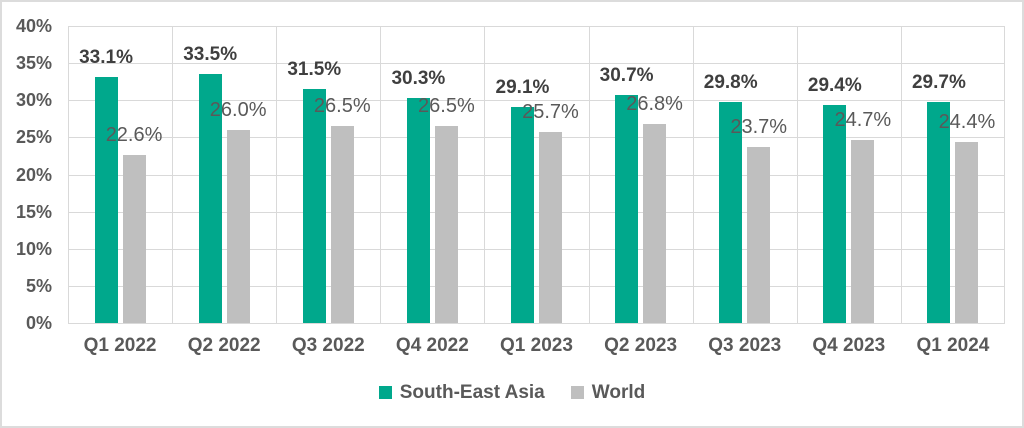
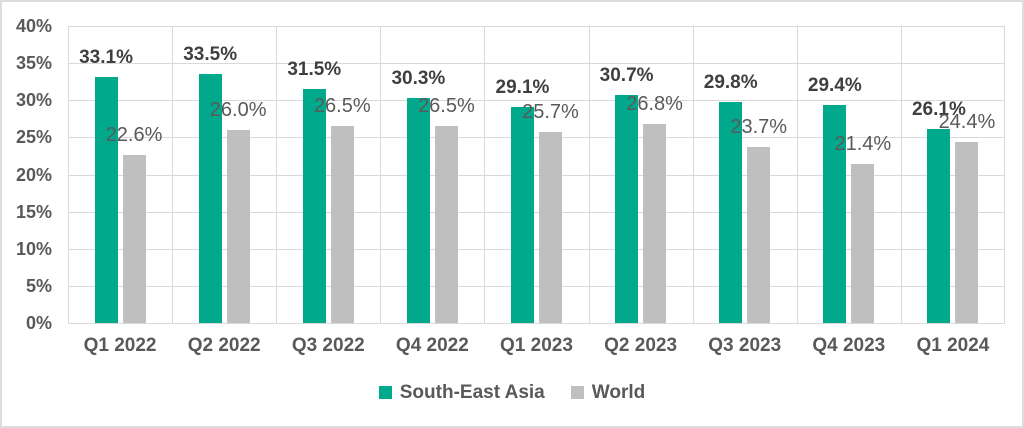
World/Q4 2023: 24.7% -> 21.4%
South-East Asia/Q1 2024: 29.7% -> 26.1%
